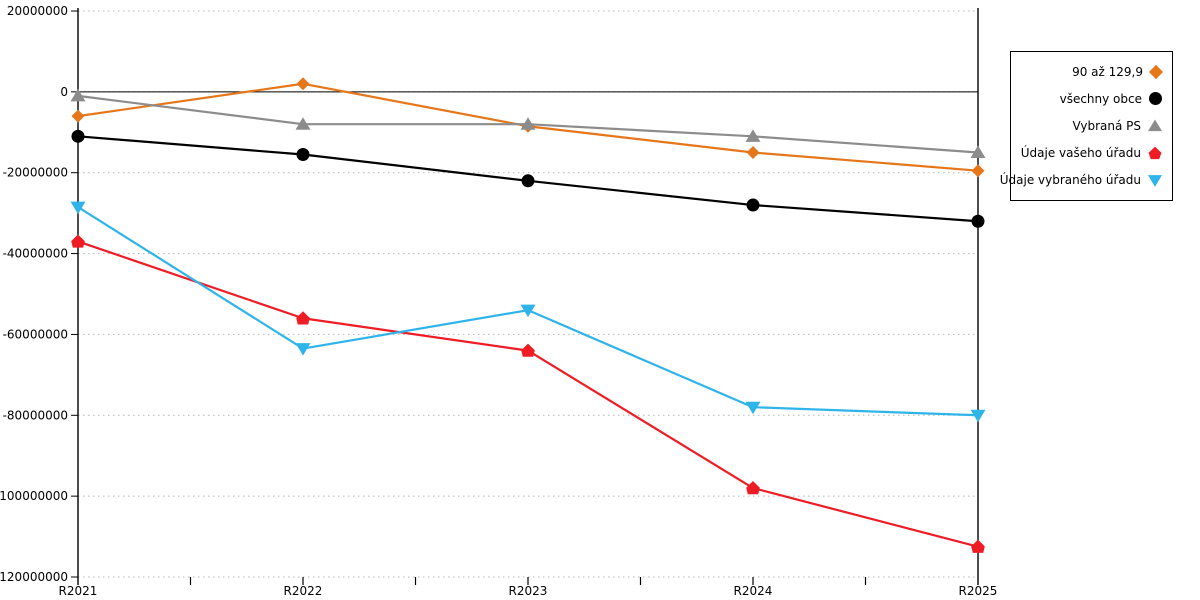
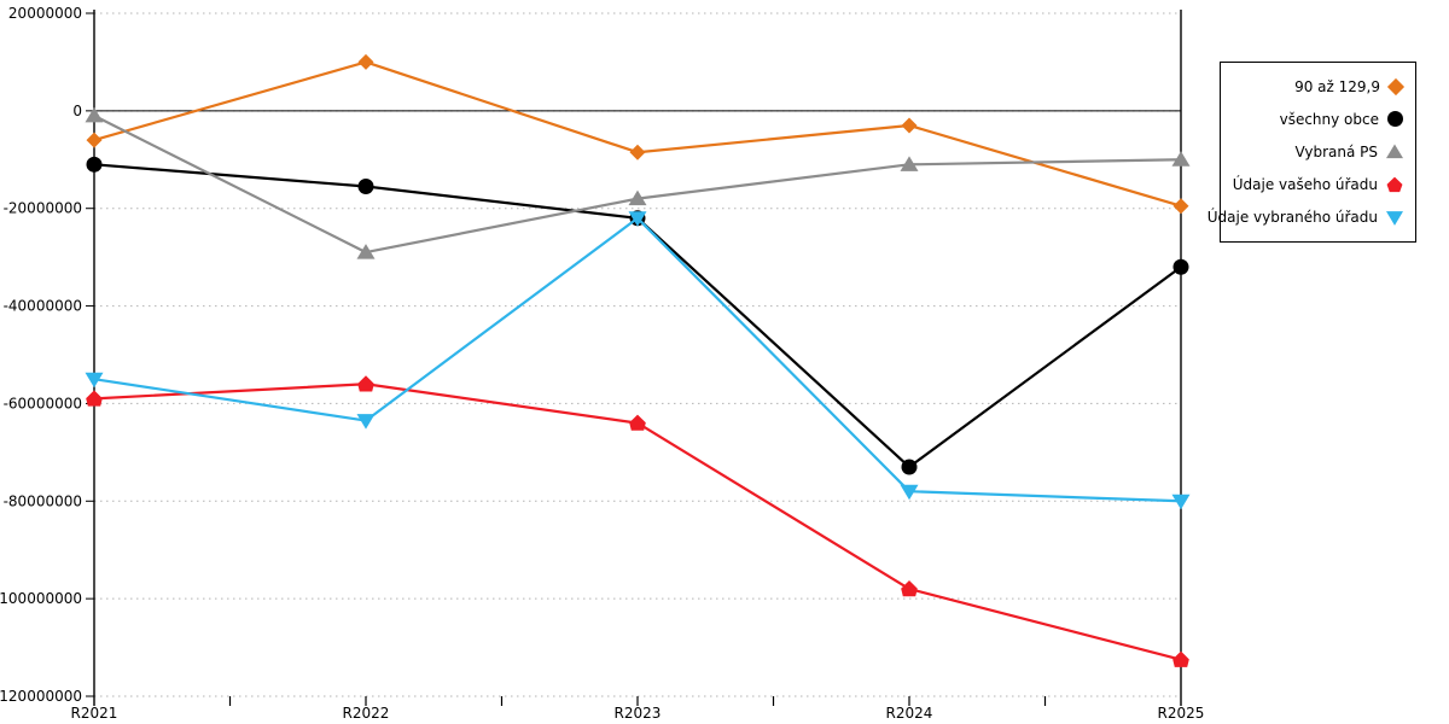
Údaje vašeho úřadu/R2021: -37000000 -> -59000000
Údaje vybraného úřadu/R2021: -28000000 -> -55000000
90 až 129,9/R2022: 2000000 -> 10000000
Vybraná PS/R2022: -8000000 -> -29000000
Vybraná PS/R2023: -8000000 -> -18000000
Údaje vybraného úřadu/R2023: -54000000 -> -22000000
90 až 129,9/R2024: -15000000 -> -3000000
všechny obce/R2024: -28000000 -> -73000000
Vybraná PS/R2025: -15000000 -> -10000000
